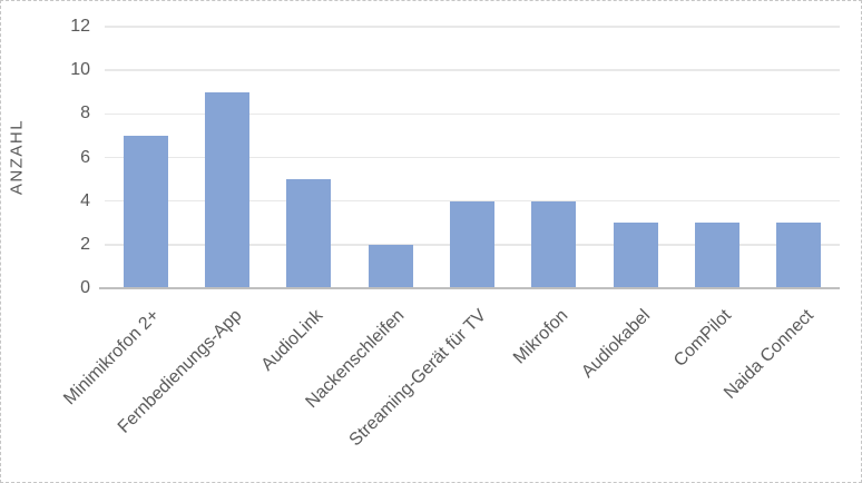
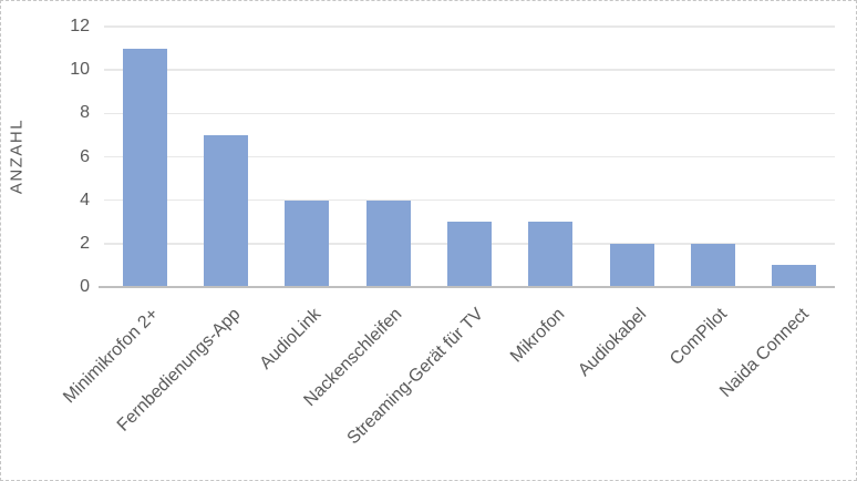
Minimikrofon 2+: 7 -> 11
Fernbedienungs-App: 9 -> 7
AudioLink: 5 -> 4
Nackenschleifen: 2 -> 4
Streaming-Gerät für TV: 4 -> 3
Mikrofon: 4 -> 3
Audiokabel: 3 -> 2
ComPilot: 3 -> 2
Naida Connect: 3 -> 1
